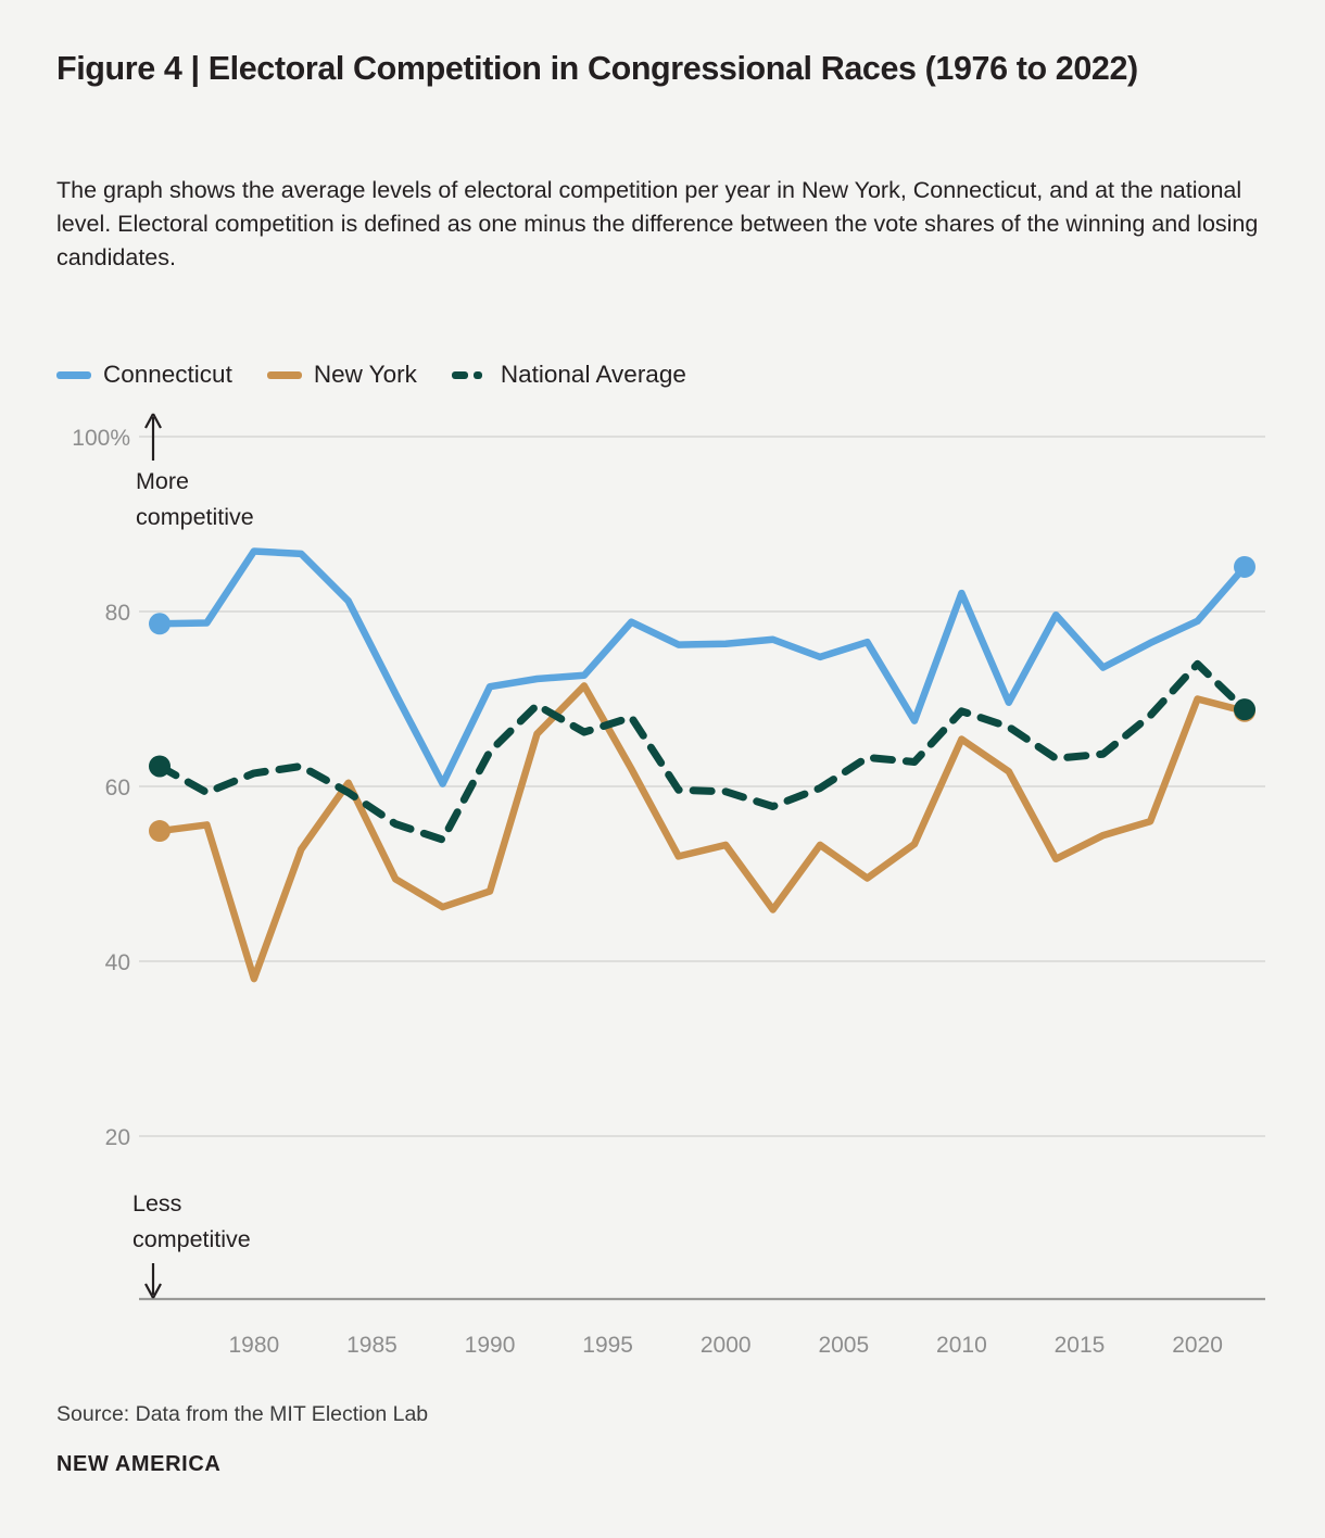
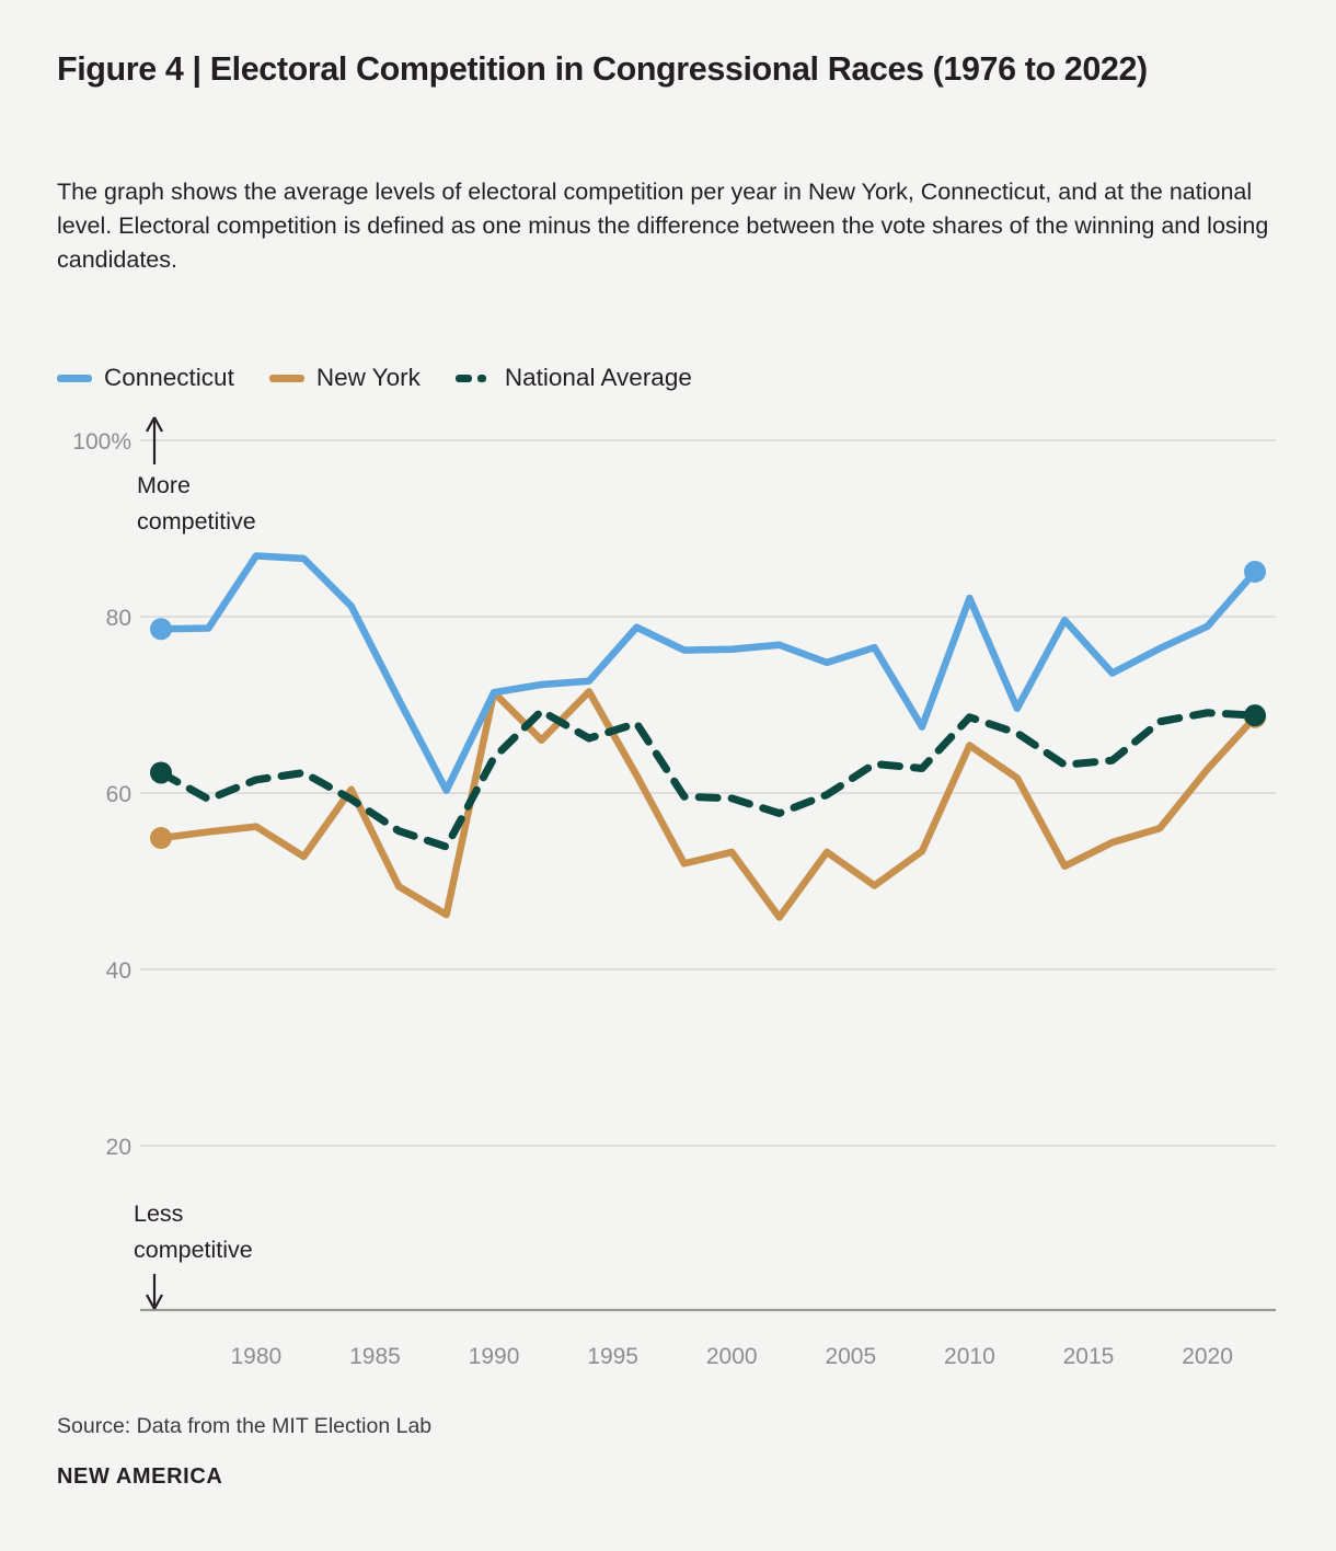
New York/1980: 38% -> 56%
New York/1990: 48% -> 71%
New York/2020: 70% -> 63%
National Average/2020: 74% -> 69%
